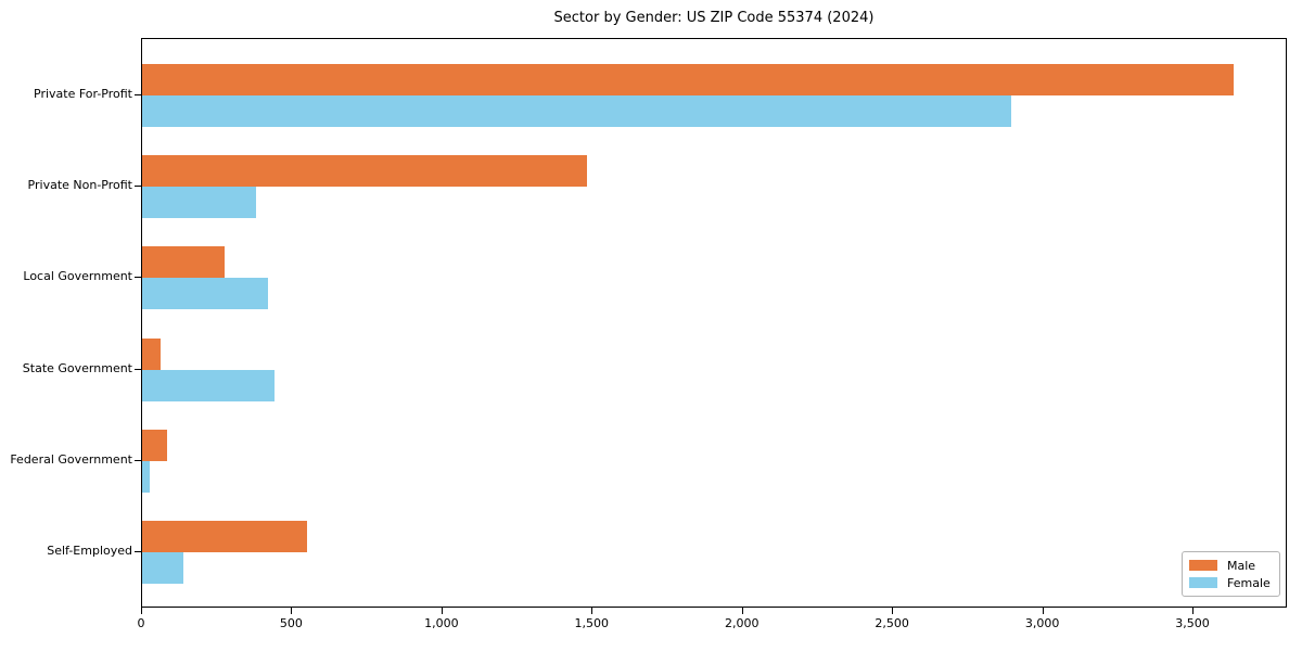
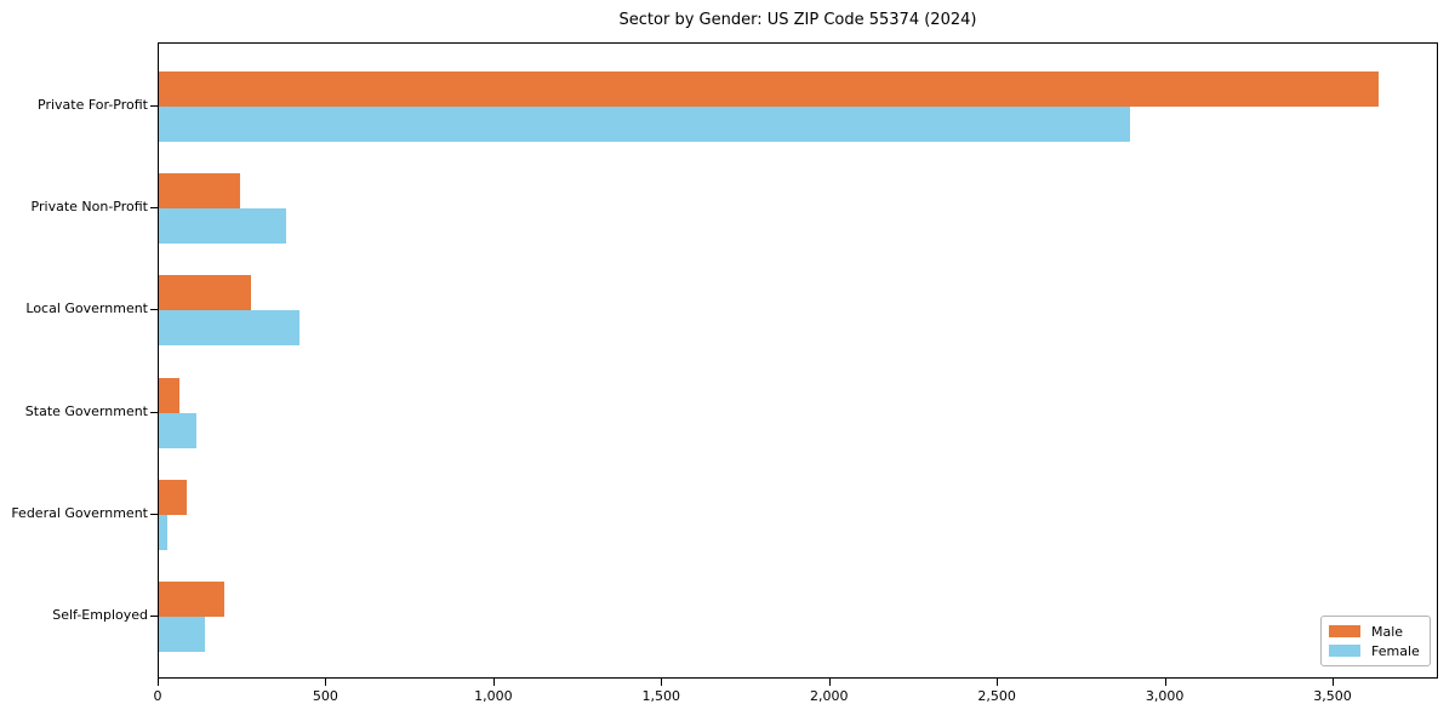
Male/Private Non-Profit: 1480 -> 240
Female/State Government: 440 -> 110
Male/Self-Employed: 550 -> 200
